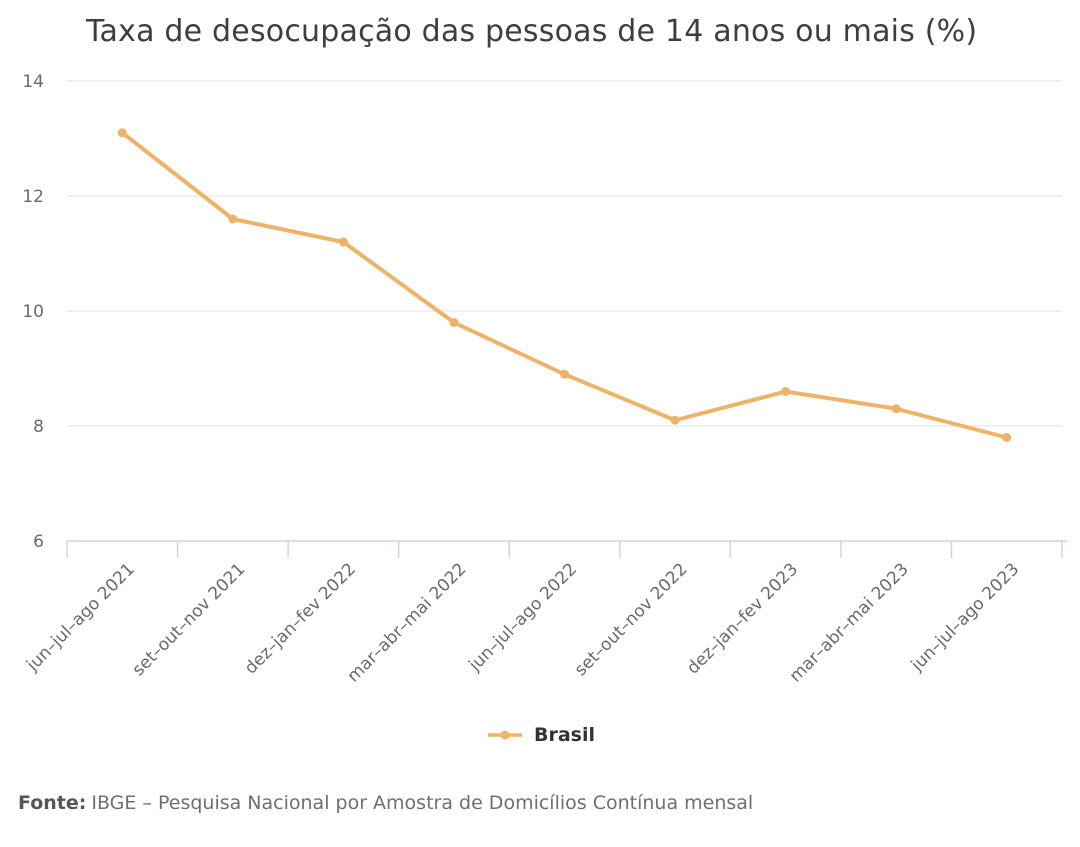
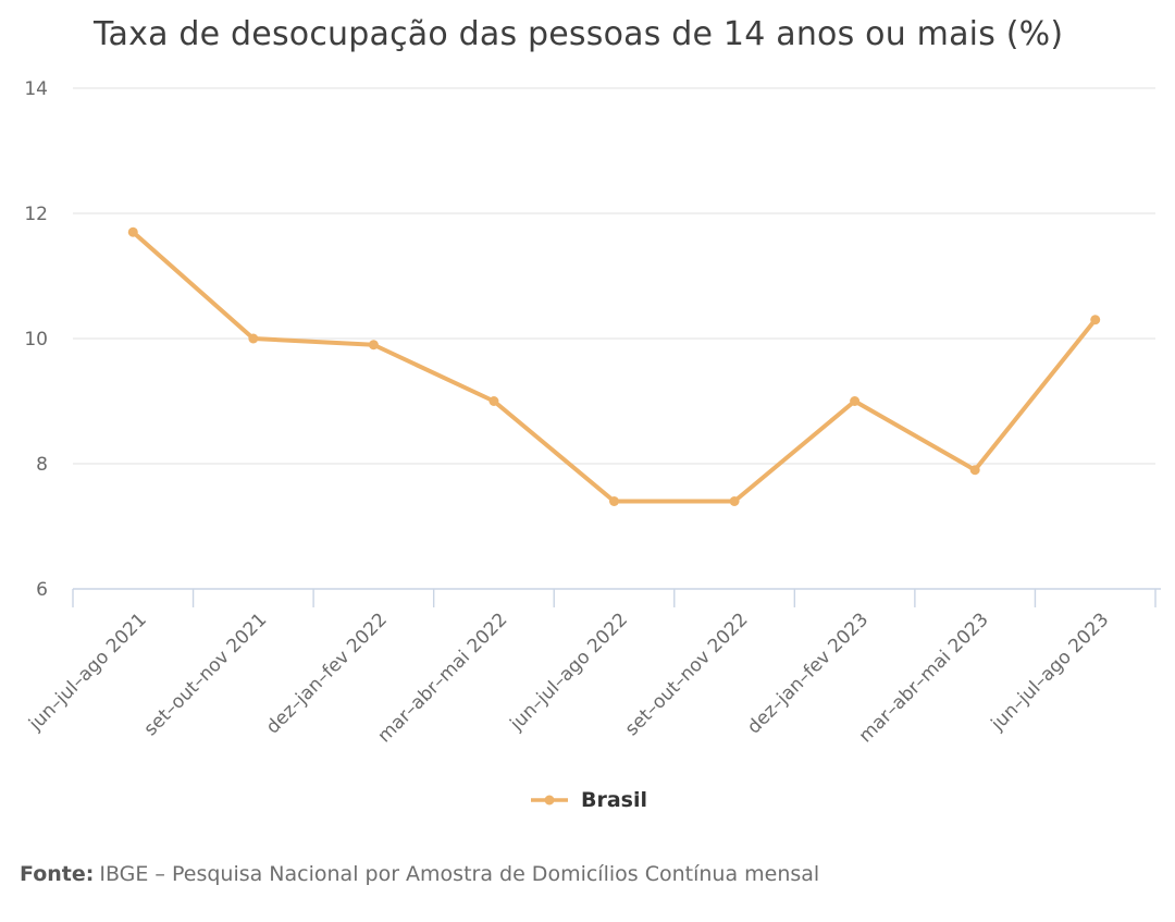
jun–jul–ago 2021: 13.1 -> 11.7
set–out–nov 2021: 11.6 -> 10.0
dez–jan–fev 2022: 11.2 -> 9.9
mar–abr–mai 2022: 9.8 -> 9.0
jun–jul–ago 2022: 8.9 -> 7.4
set–out–nov 2022: 8.1 -> 7.4
dez–jan–fev 2023: 8.6 -> 9.0
mar–abr–mai 2023: 8.3 -> 7.9
jun–jul–ago 2023: 7.8 -> 10.3
